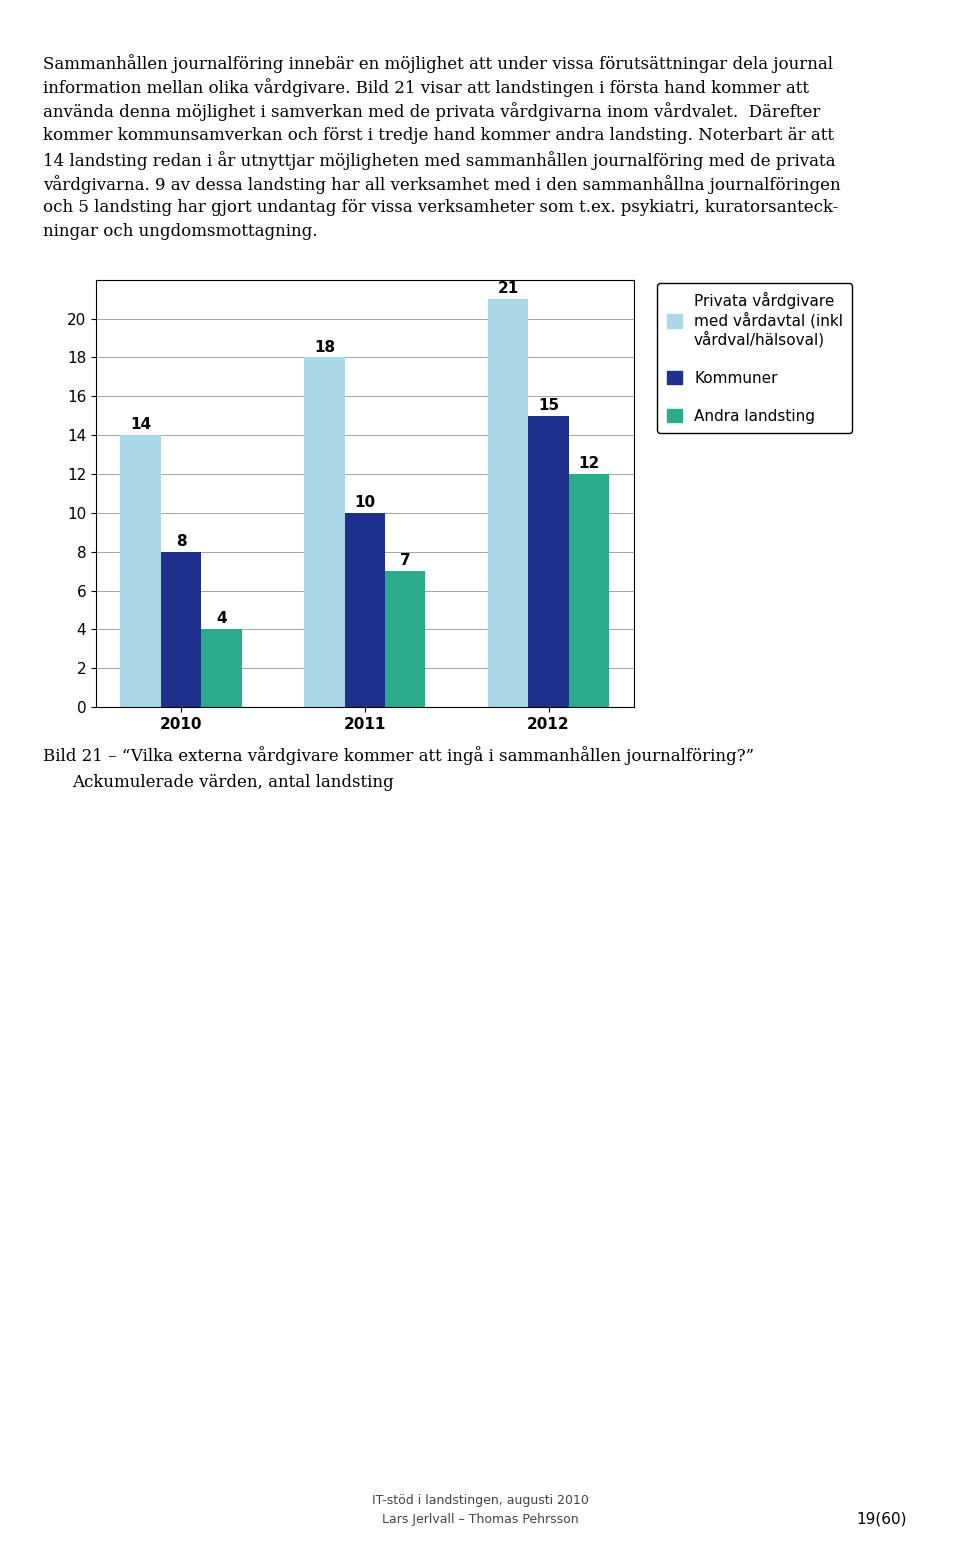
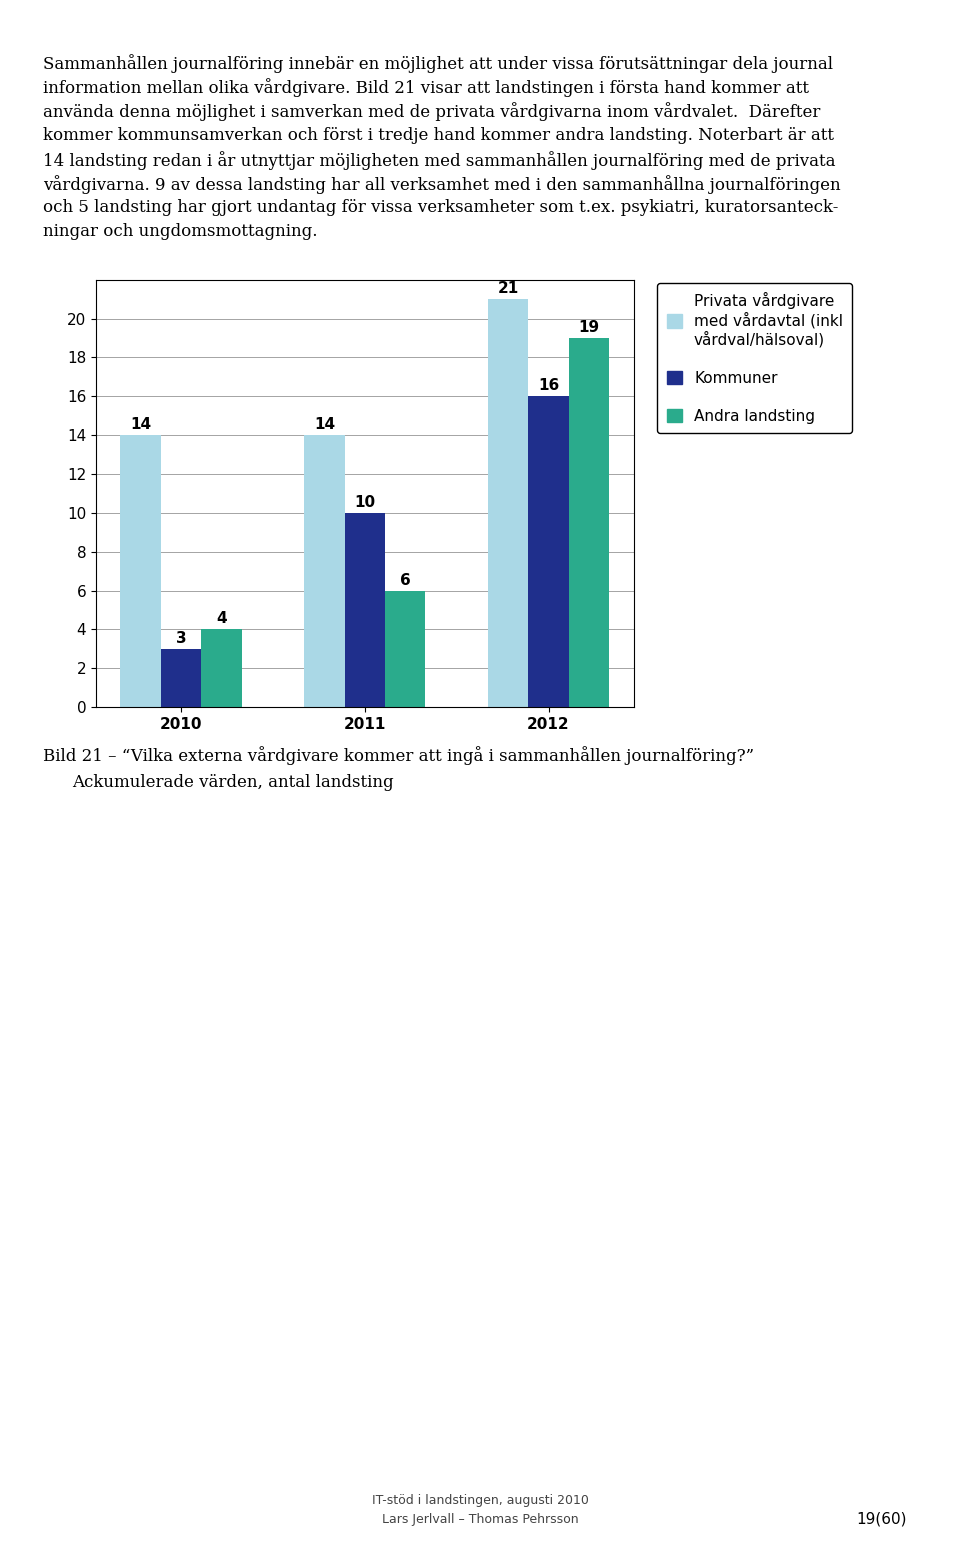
Kommuner/2010: 8 -> 3
Privata vårdgivare med vårdavtal (inkl vårdval/hälsoval)/2011: 18 -> 14
Andra landsting/2011: 7 -> 6
Kommuner/2012: 15 -> 16
Andra landsting/2012: 12 -> 19
